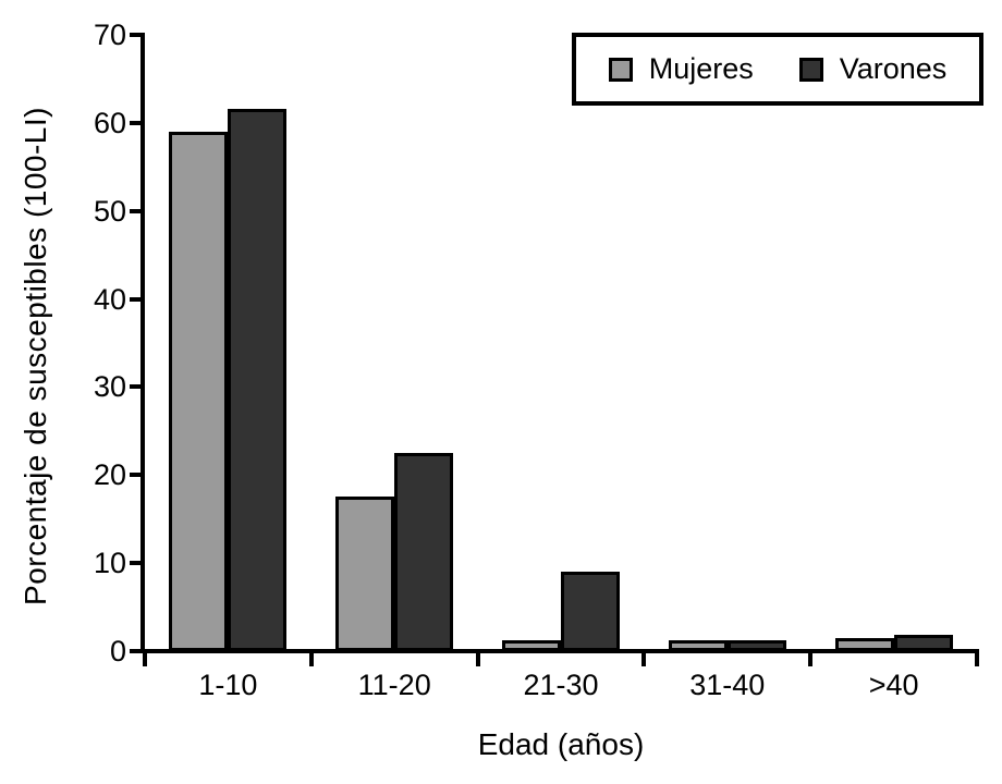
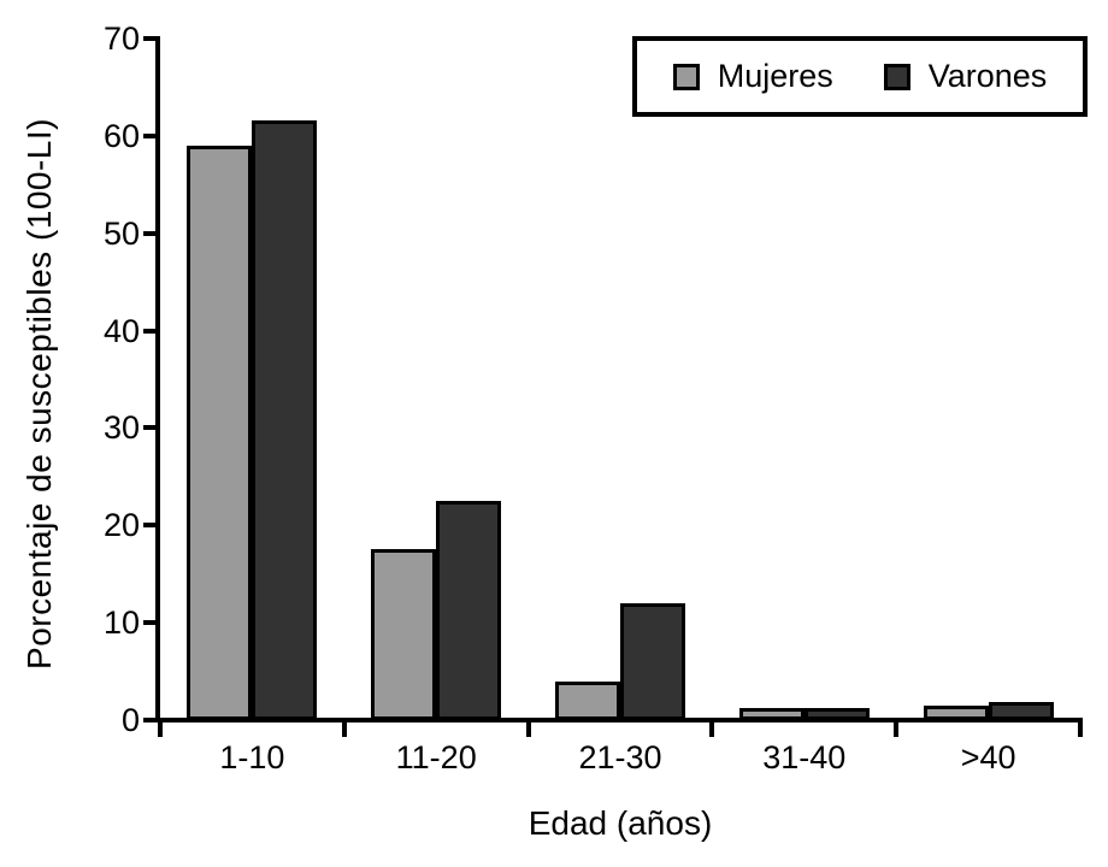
Mujeres/21-30: 1 -> 4
Varones/21-30: 9 -> 12
